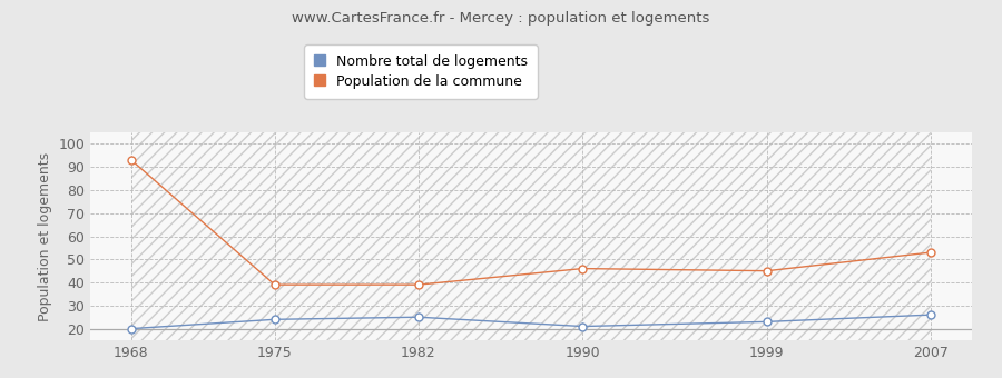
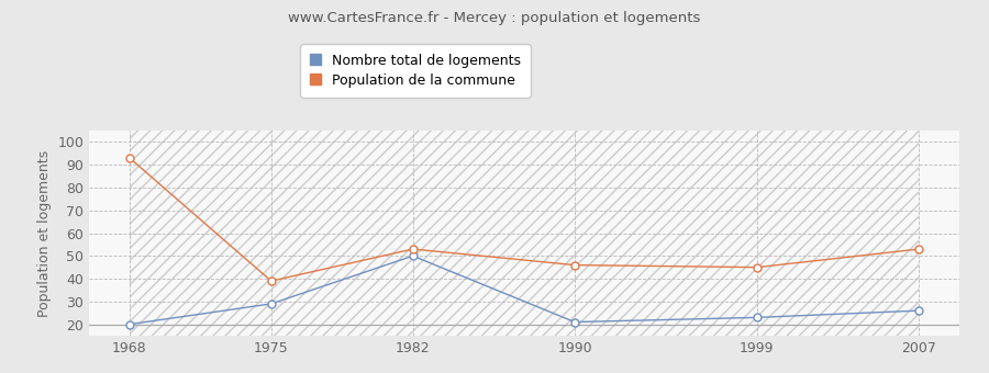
Nombre total de logements/1975: 24 -> 29
Nombre total de logements/1982: 25 -> 50
Population de la commune/1982: 39 -> 53
